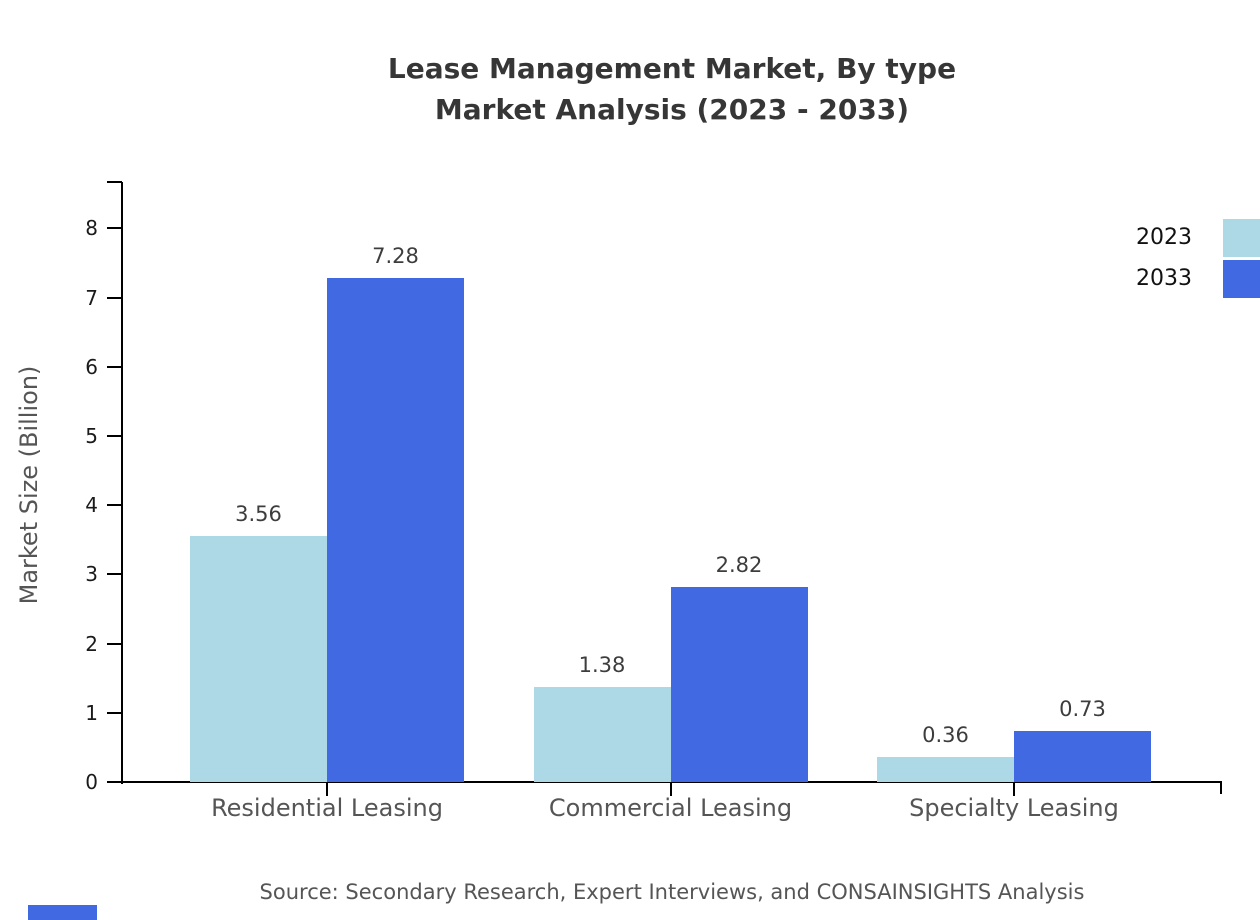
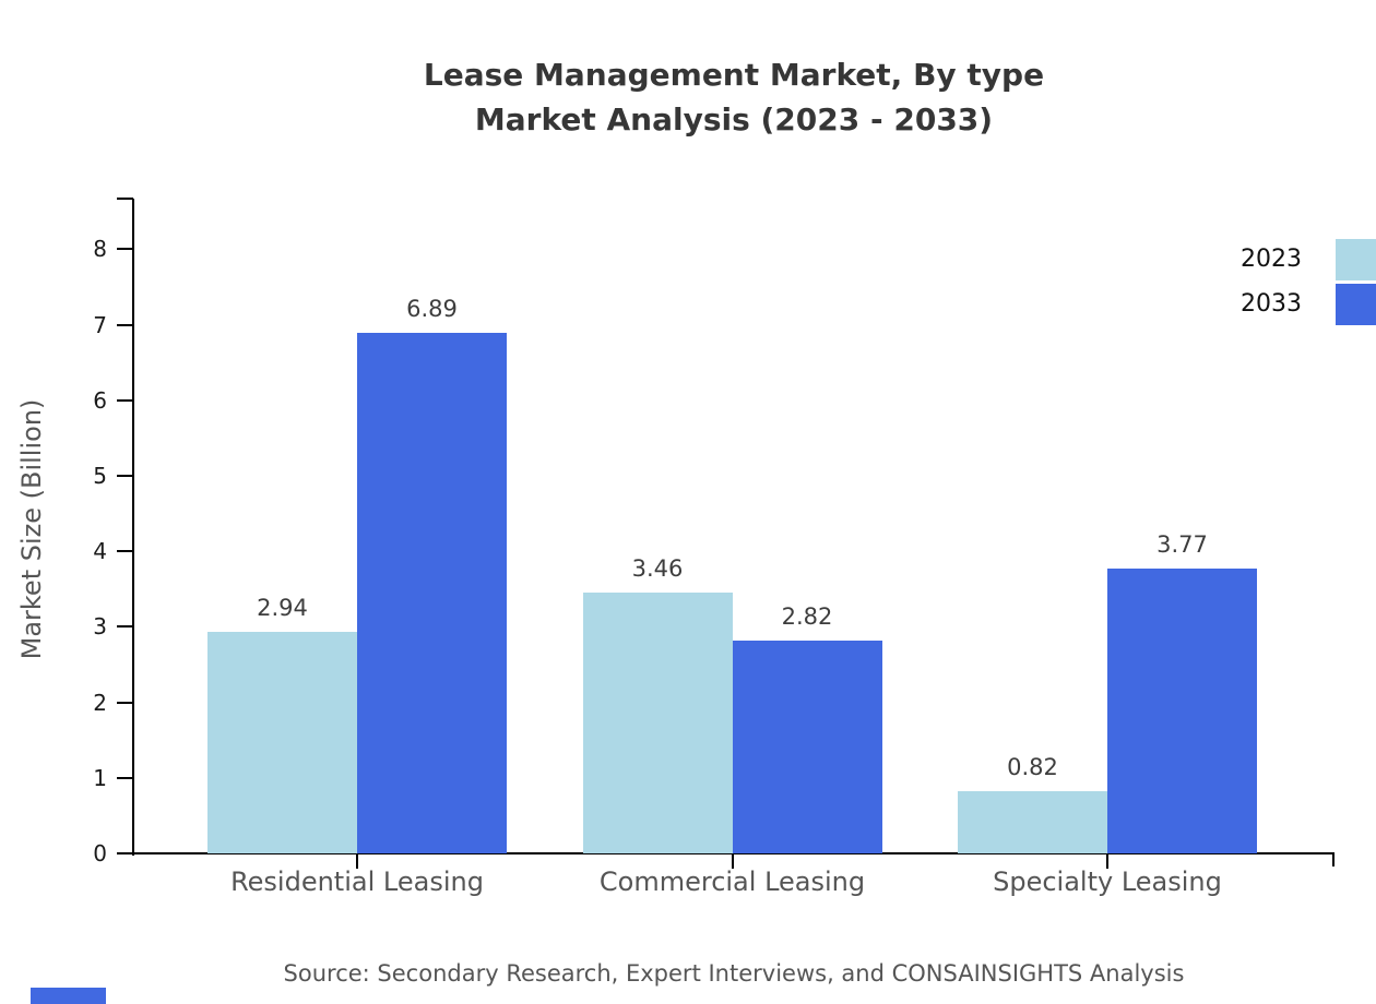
2023/Residential Leasing: 3.56 -> 2.94
2033/Residential Leasing: 7.28 -> 6.89
2023/Commercial Leasing: 1.38 -> 3.46
2023/Specialty Leasing: 0.36 -> 0.82
2033/Specialty Leasing: 0.73 -> 3.77
